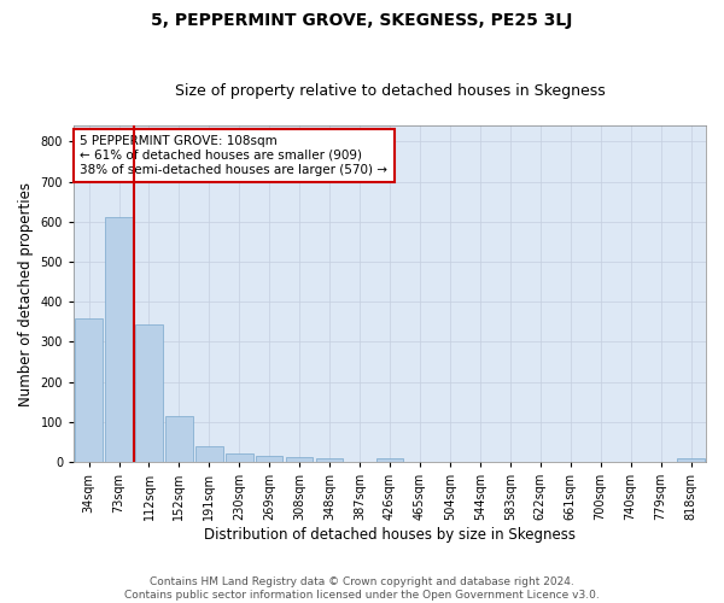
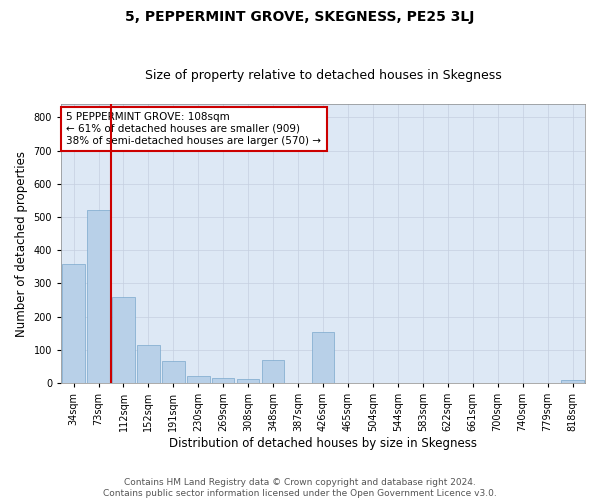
73sqm: 610 -> 520
112sqm: 343 -> 260
191sqm: 40 -> 65
348sqm: 8 -> 70
426sqm: 10 -> 155
